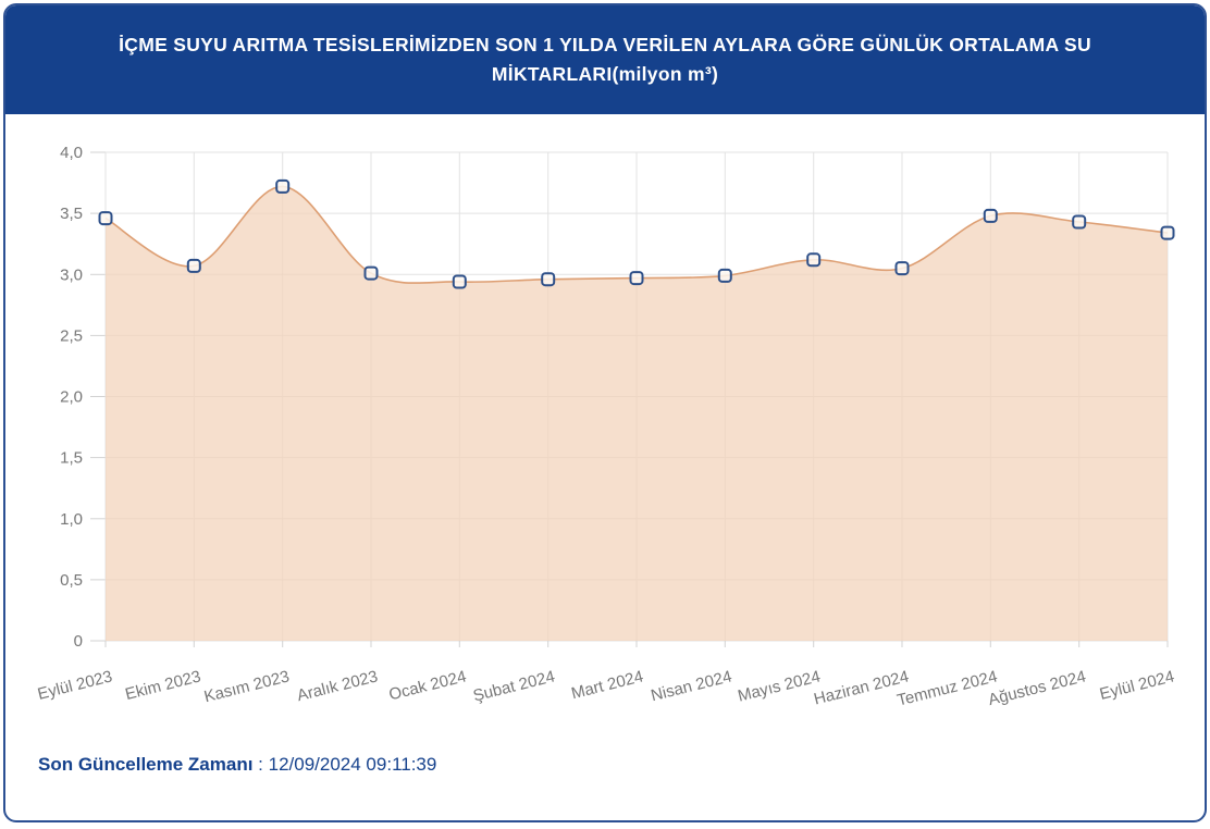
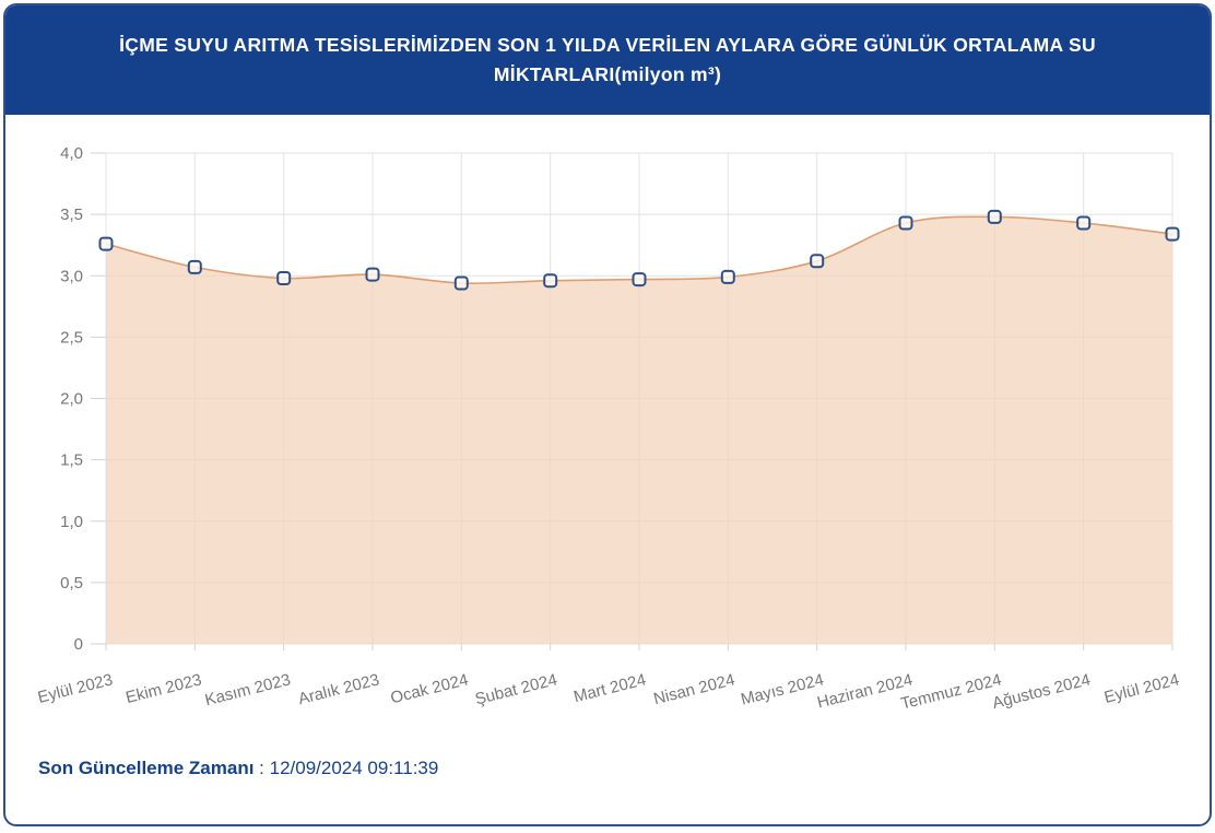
Eylül 2023: 3,46 -> 3,26
Kasım 2023: 3,72 -> 2,98
Haziran 2024: 3,05 -> 3,43
